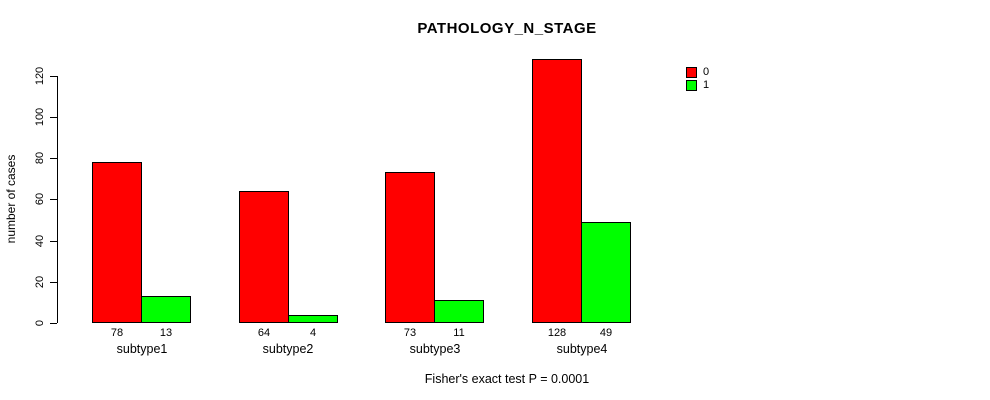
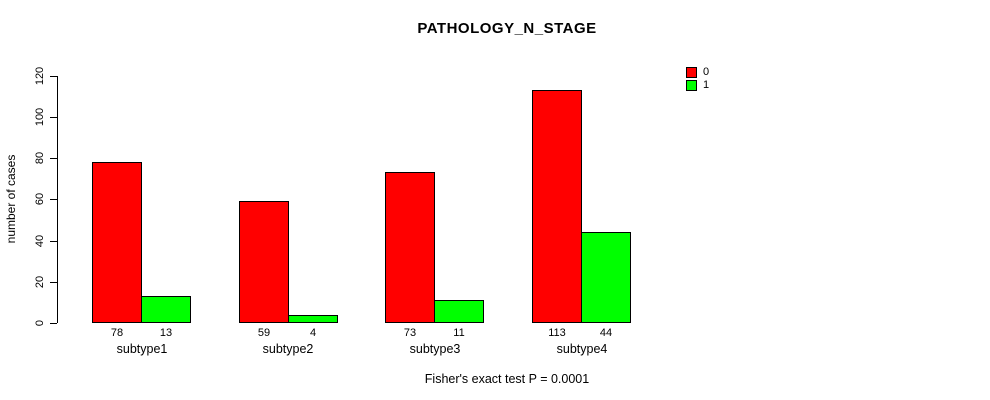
0/subtype2: 64 -> 59
0/subtype4: 128 -> 113
1/subtype4: 49 -> 44
